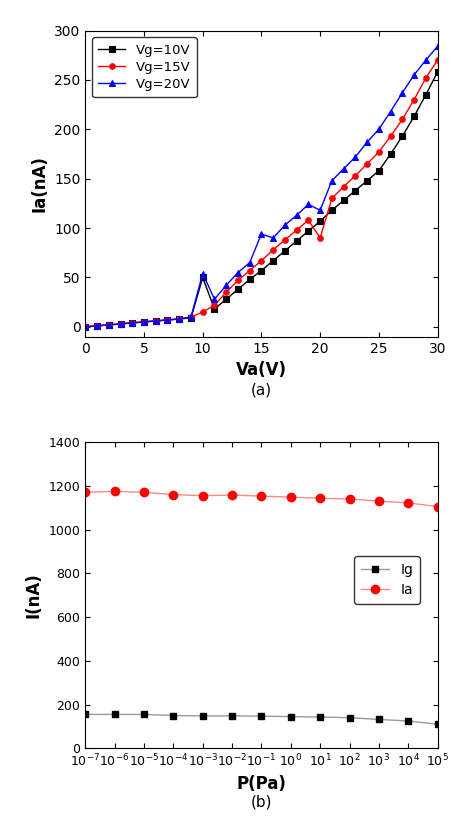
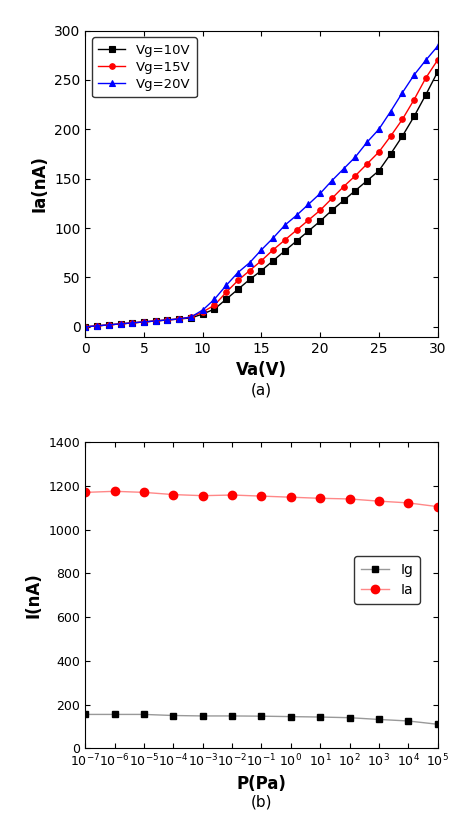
Vg=10V/10: 50 -> 13
Vg=20V/10: 54 -> 17
Vg=20V/15: 94 -> 78
Vg=15V/20: 90 -> 118
Vg=20V/20: 118 -> 135
